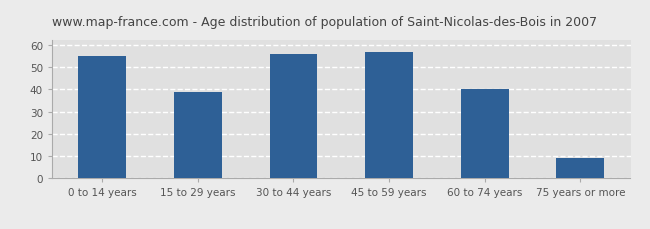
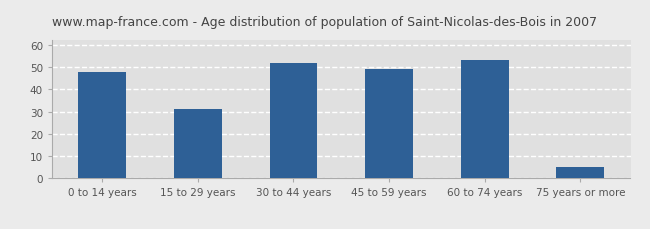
0 to 14 years: 55 -> 48
15 to 29 years: 39 -> 31
30 to 44 years: 56 -> 52
45 to 59 years: 57 -> 49
60 to 74 years: 40 -> 53
75 years or more: 9 -> 5
